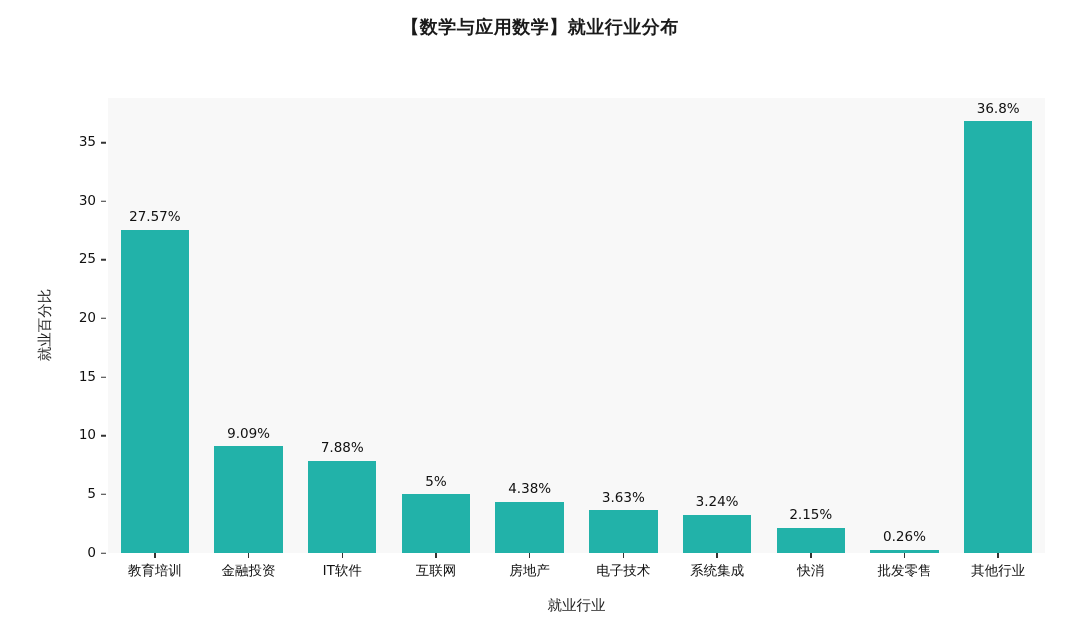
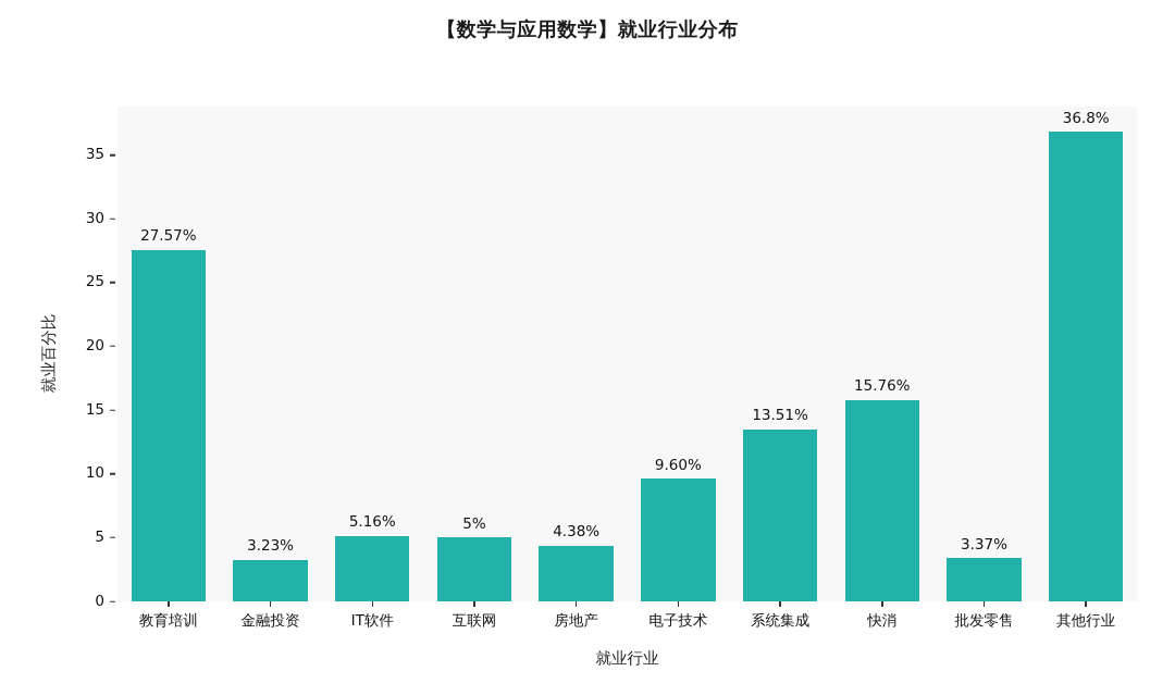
金融投资: 9.09% -> 3.23%
IT软件: 7.88% -> 5.16%
电子技术: 3.63% -> 9.60%
系统集成: 3.24% -> 13.51%
快消: 2.15% -> 15.76%
批发零售: 0.26% -> 3.37%
